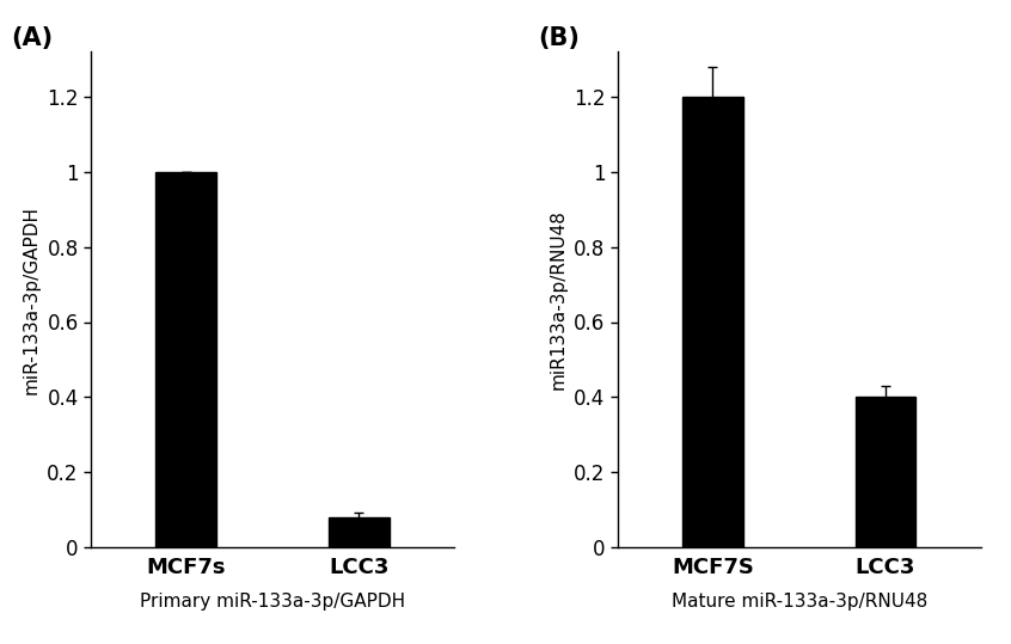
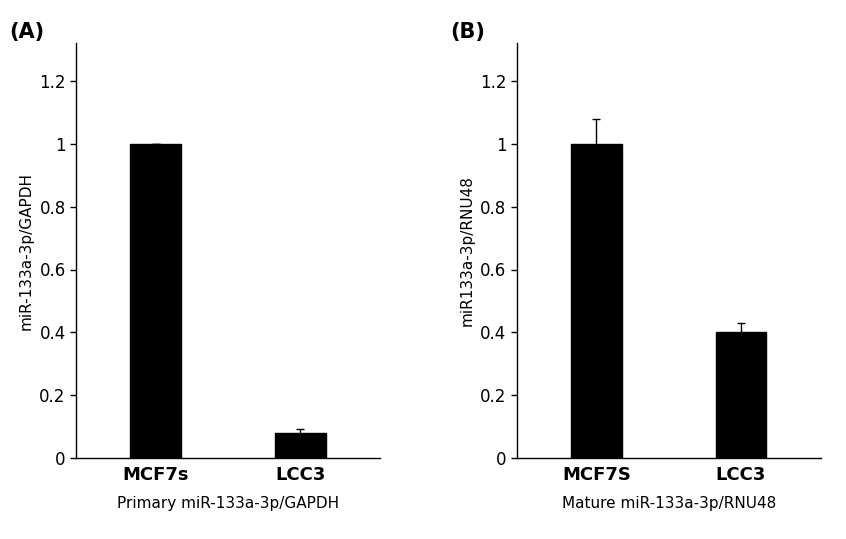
MCF7S: 1.2 -> 1.0
